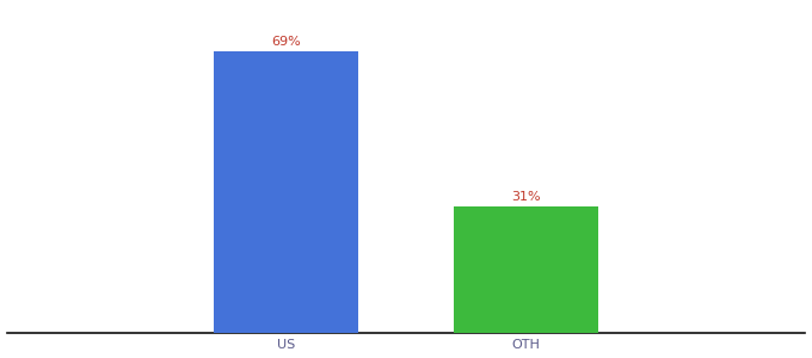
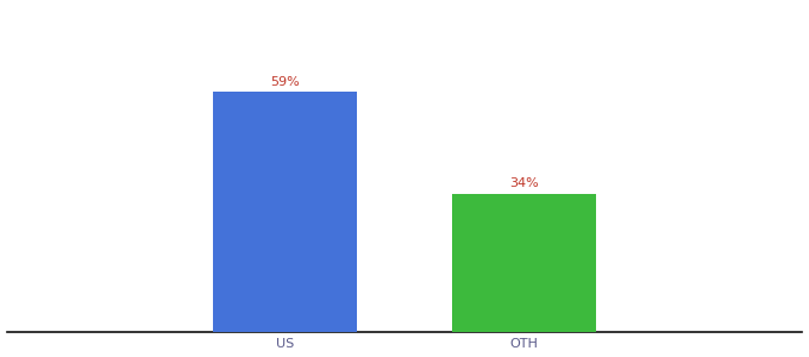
US: 69% -> 59%
OTH: 31% -> 34%
